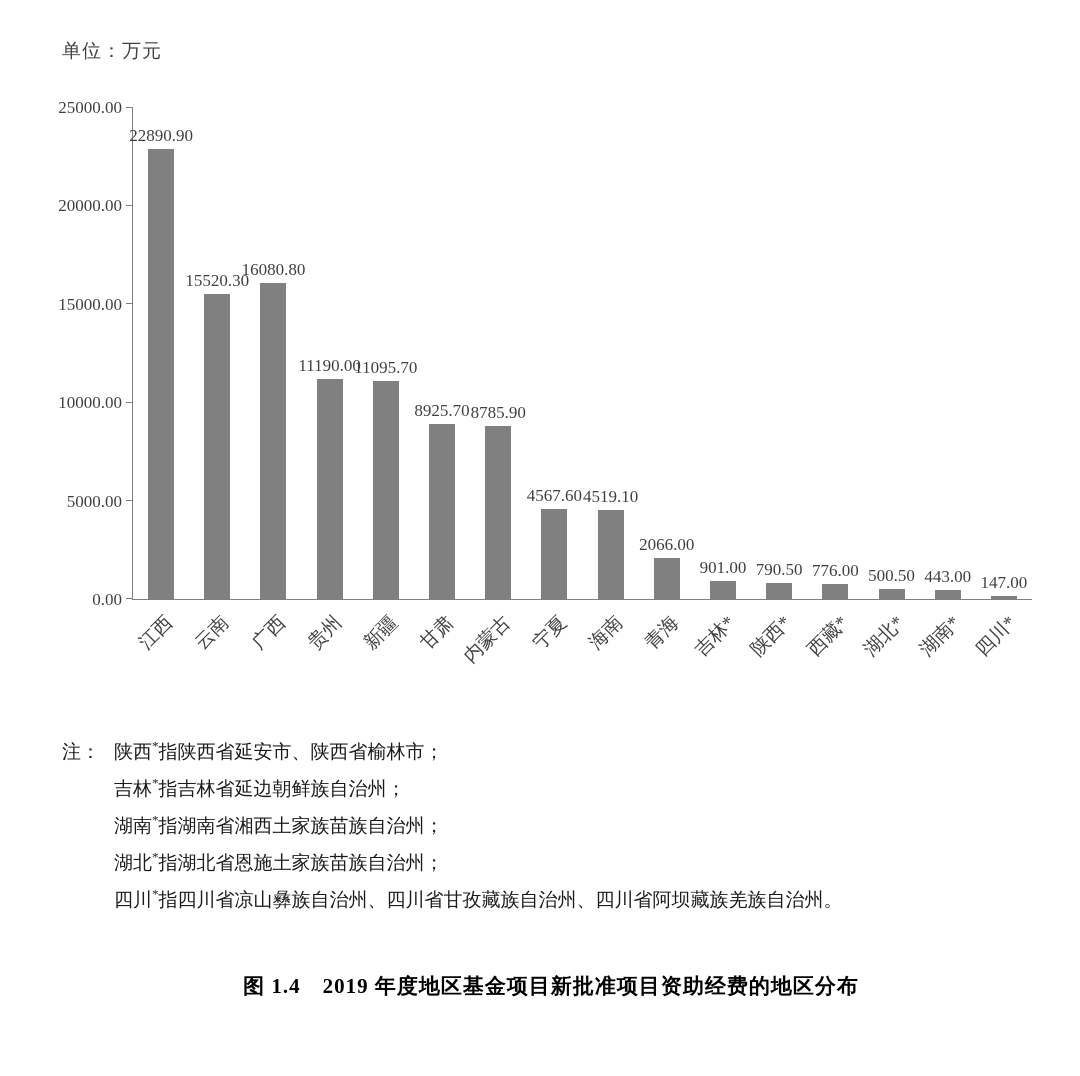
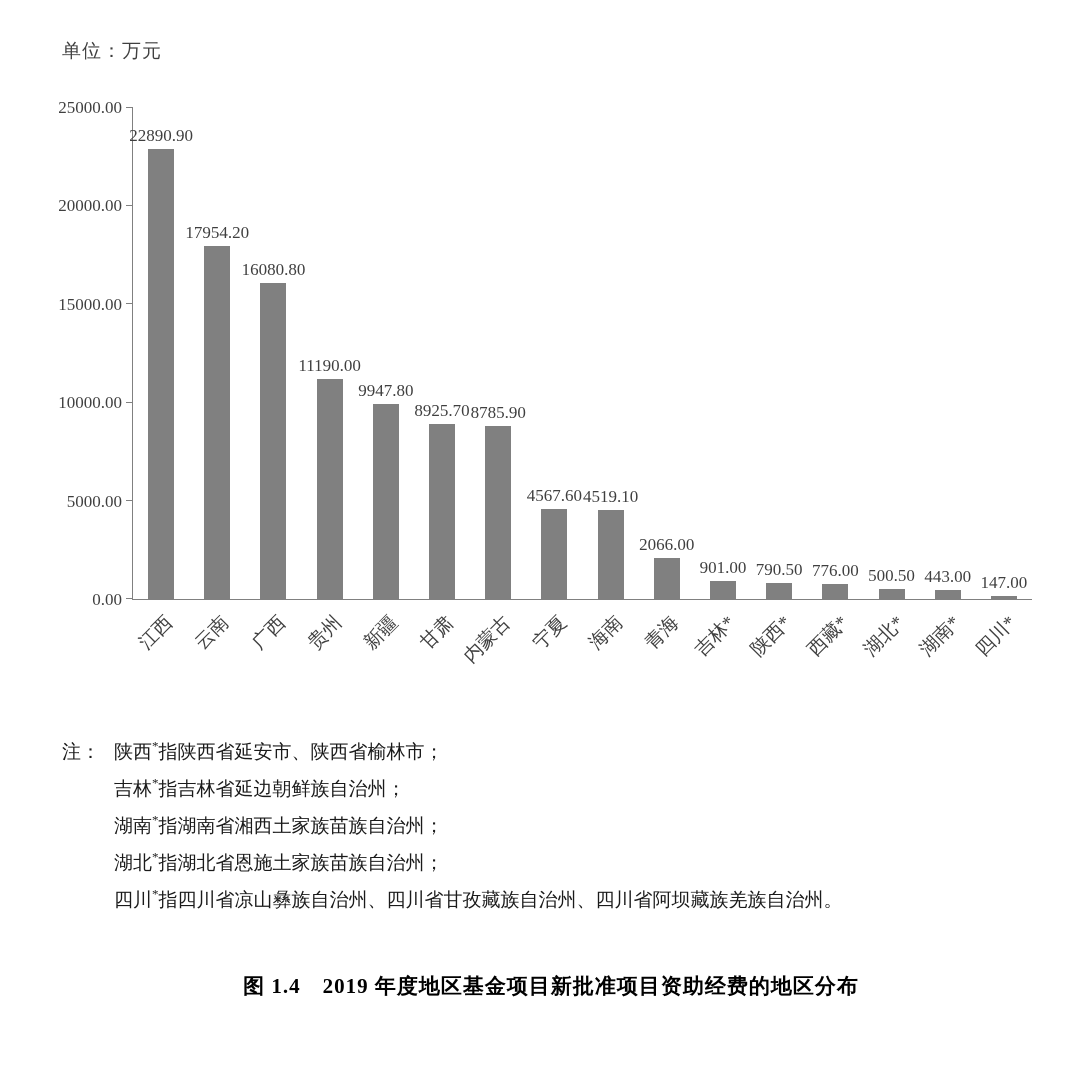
云南: 15520.30 -> 17954.20
新疆: 11095.70 -> 9947.80
